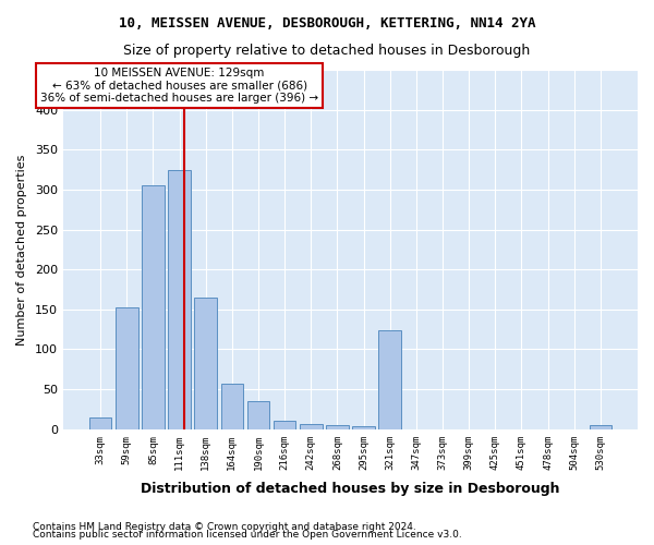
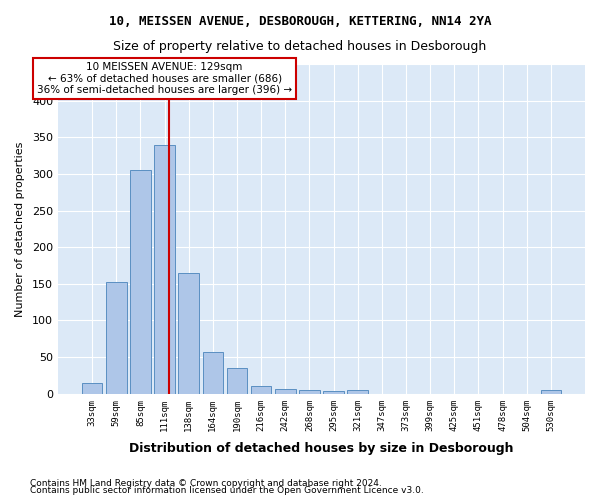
111sqm: 324 -> 340
321sqm: 124 -> 5
